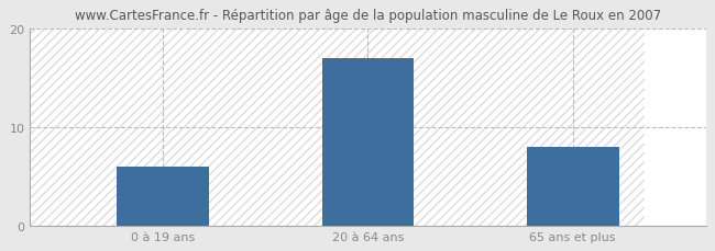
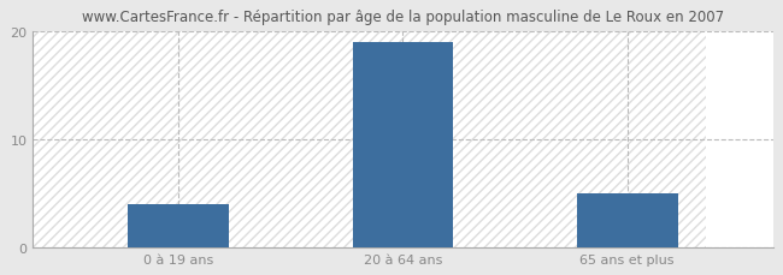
0 à 19 ans: 6 -> 4
20 à 64 ans: 17 -> 19
65 ans et plus: 8 -> 5
